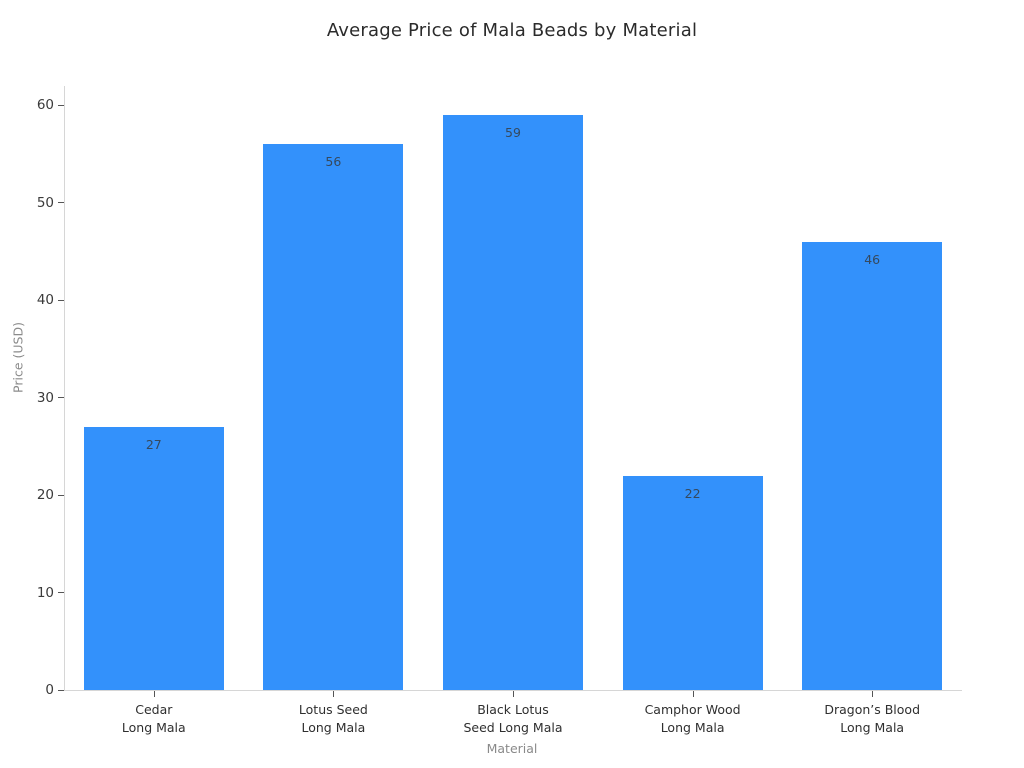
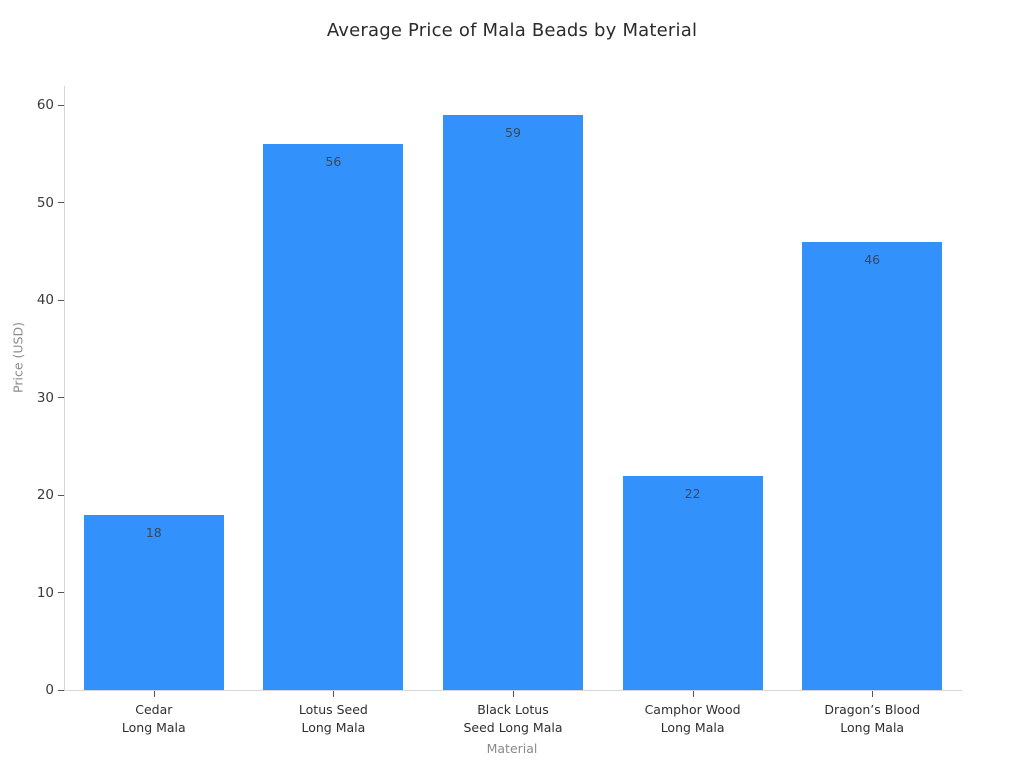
Cedar Long Mala: 27 -> 18
